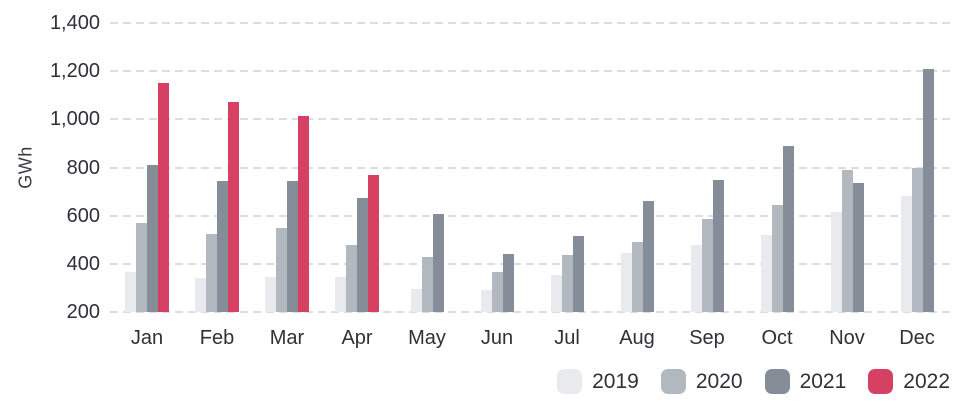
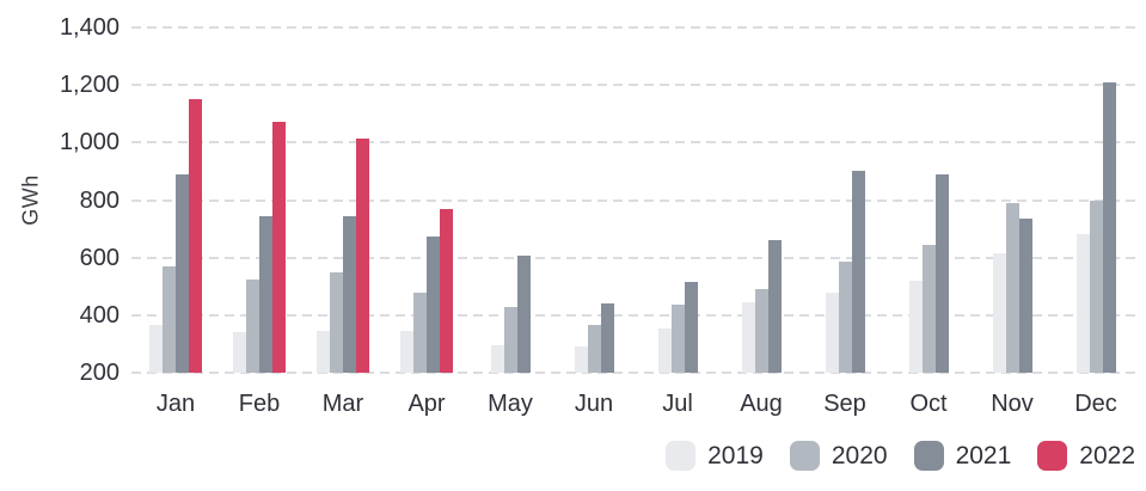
2021/Jan: 810 -> 890
2021/Sep: 750 -> 900
